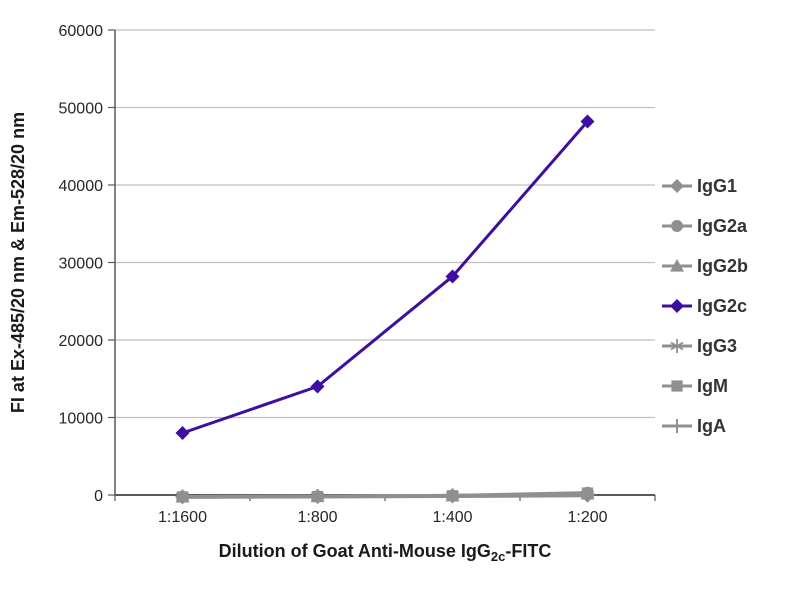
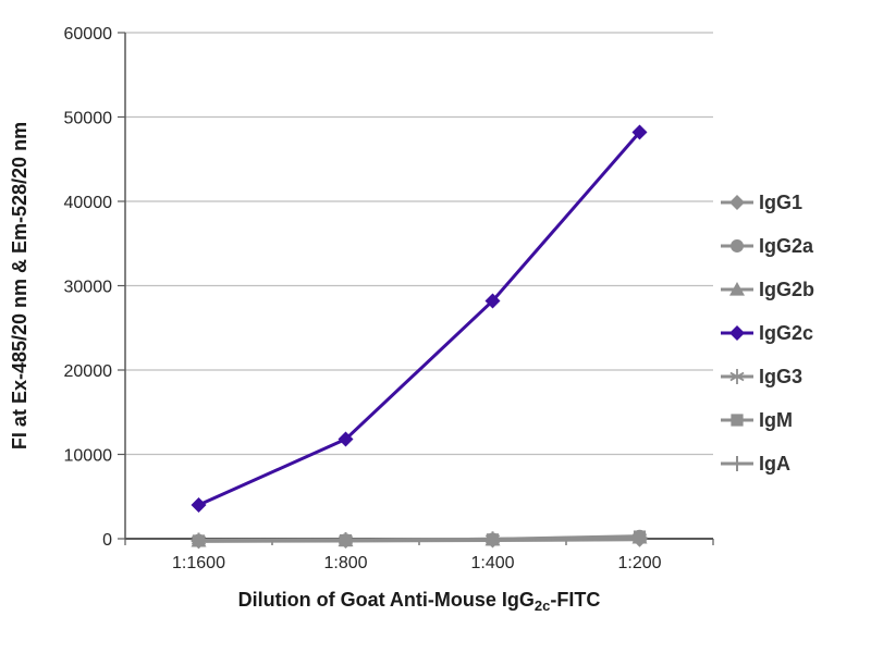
IgG2c/1:1600: 8000 -> 4000
IgG2c/1:800: 14000 -> 12000
